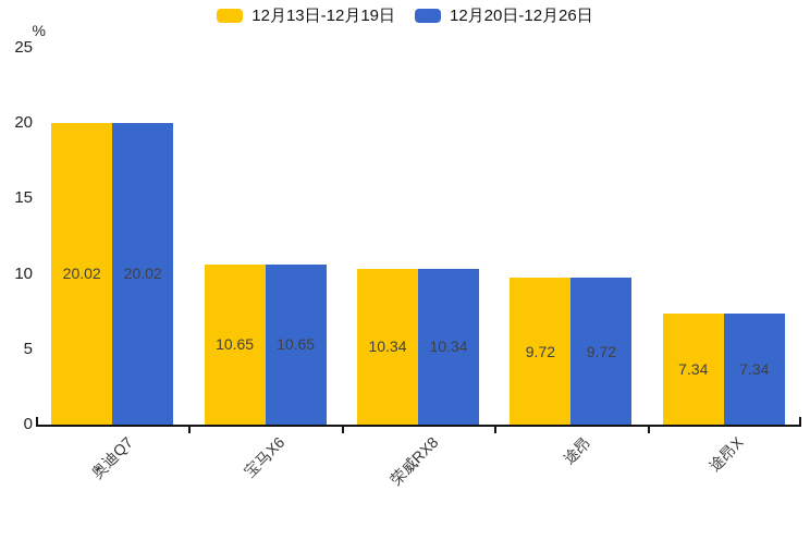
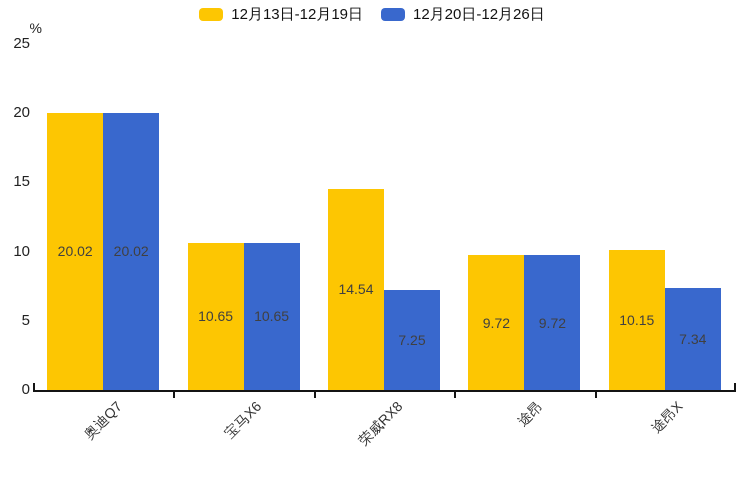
12月13日-12月19日/荣威RX8: 10.34 -> 14.54
12月20日-12月26日/荣威RX8: 10.34 -> 7.25
12月13日-12月19日/途昂X: 7.34 -> 10.15
